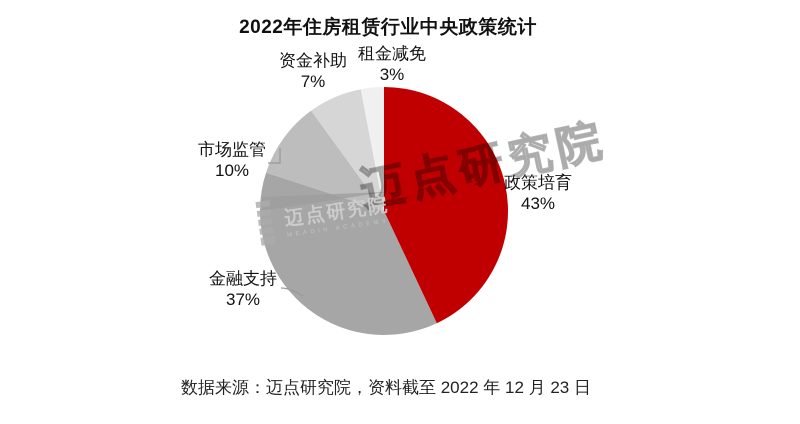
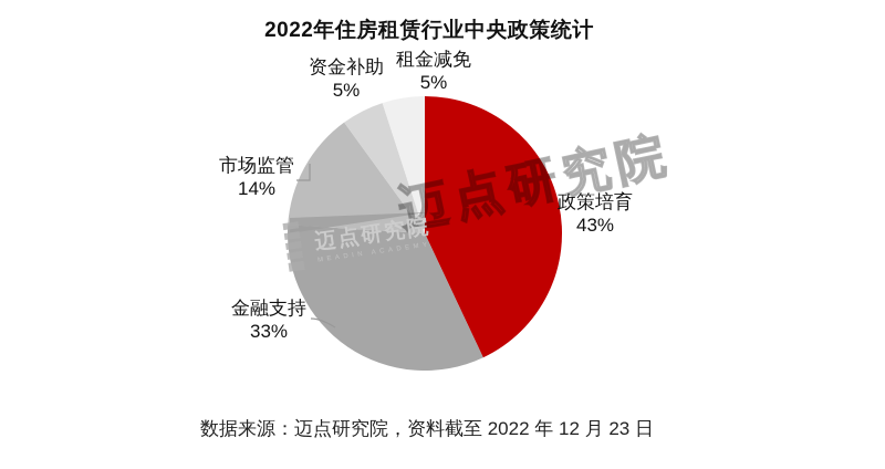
金融支持: 37% -> 33%
市场监管: 10% -> 14%
资金补助: 7% -> 5%
租金减免: 3% -> 5%
